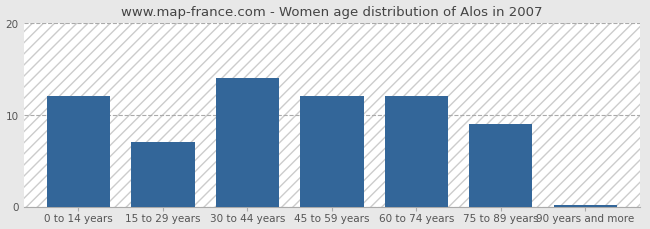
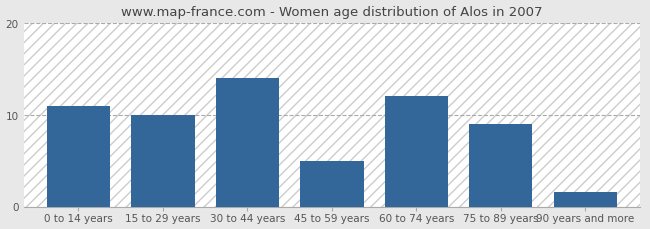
0 to 14 years: 12.0 -> 11.0
15 to 29 years: 7.0 -> 10.0
45 to 59 years: 12.0 -> 5.0
90 years and more: 0.2 -> 1.6
